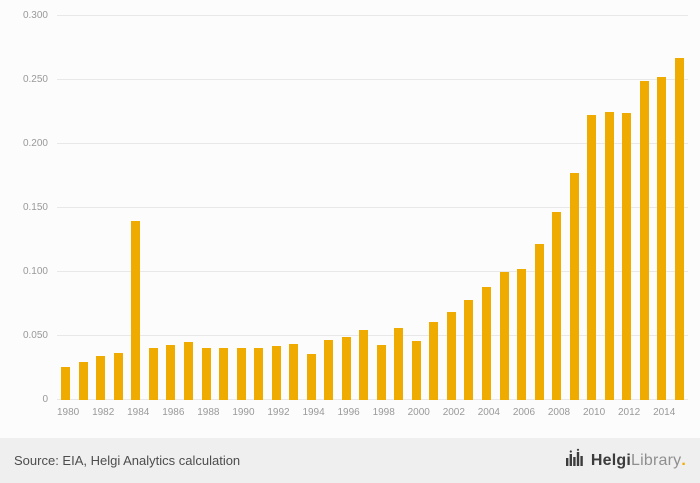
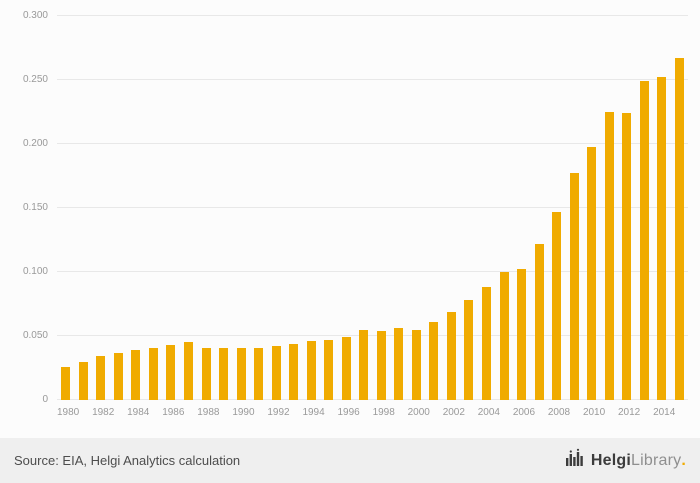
1984: 0.140 -> 0.039
1994: 0.036 -> 0.046
1998: 0.043 -> 0.054
2000: 0.046 -> 0.055
2010: 0.223 -> 0.198
